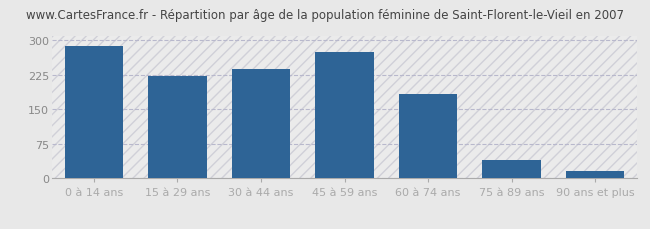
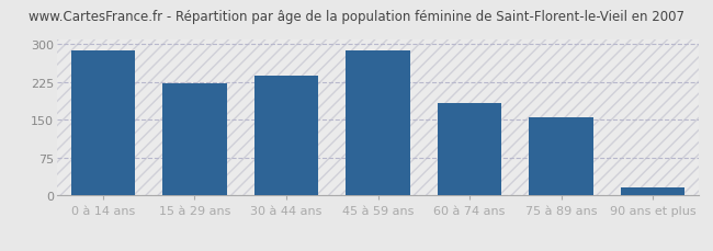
45 à 59 ans: 275 -> 288
75 à 89 ans: 40 -> 155
